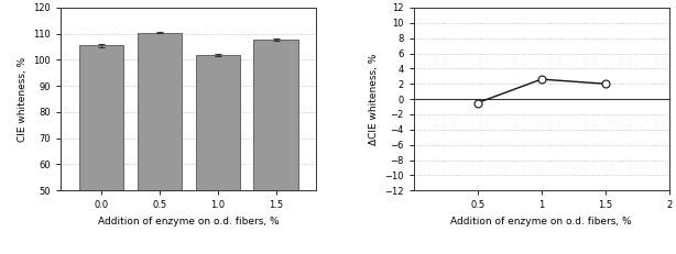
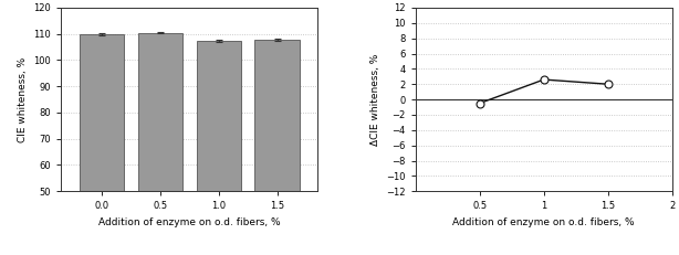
0.0: 105.5 -> 110.0
1.0: 102.0 -> 107.3
